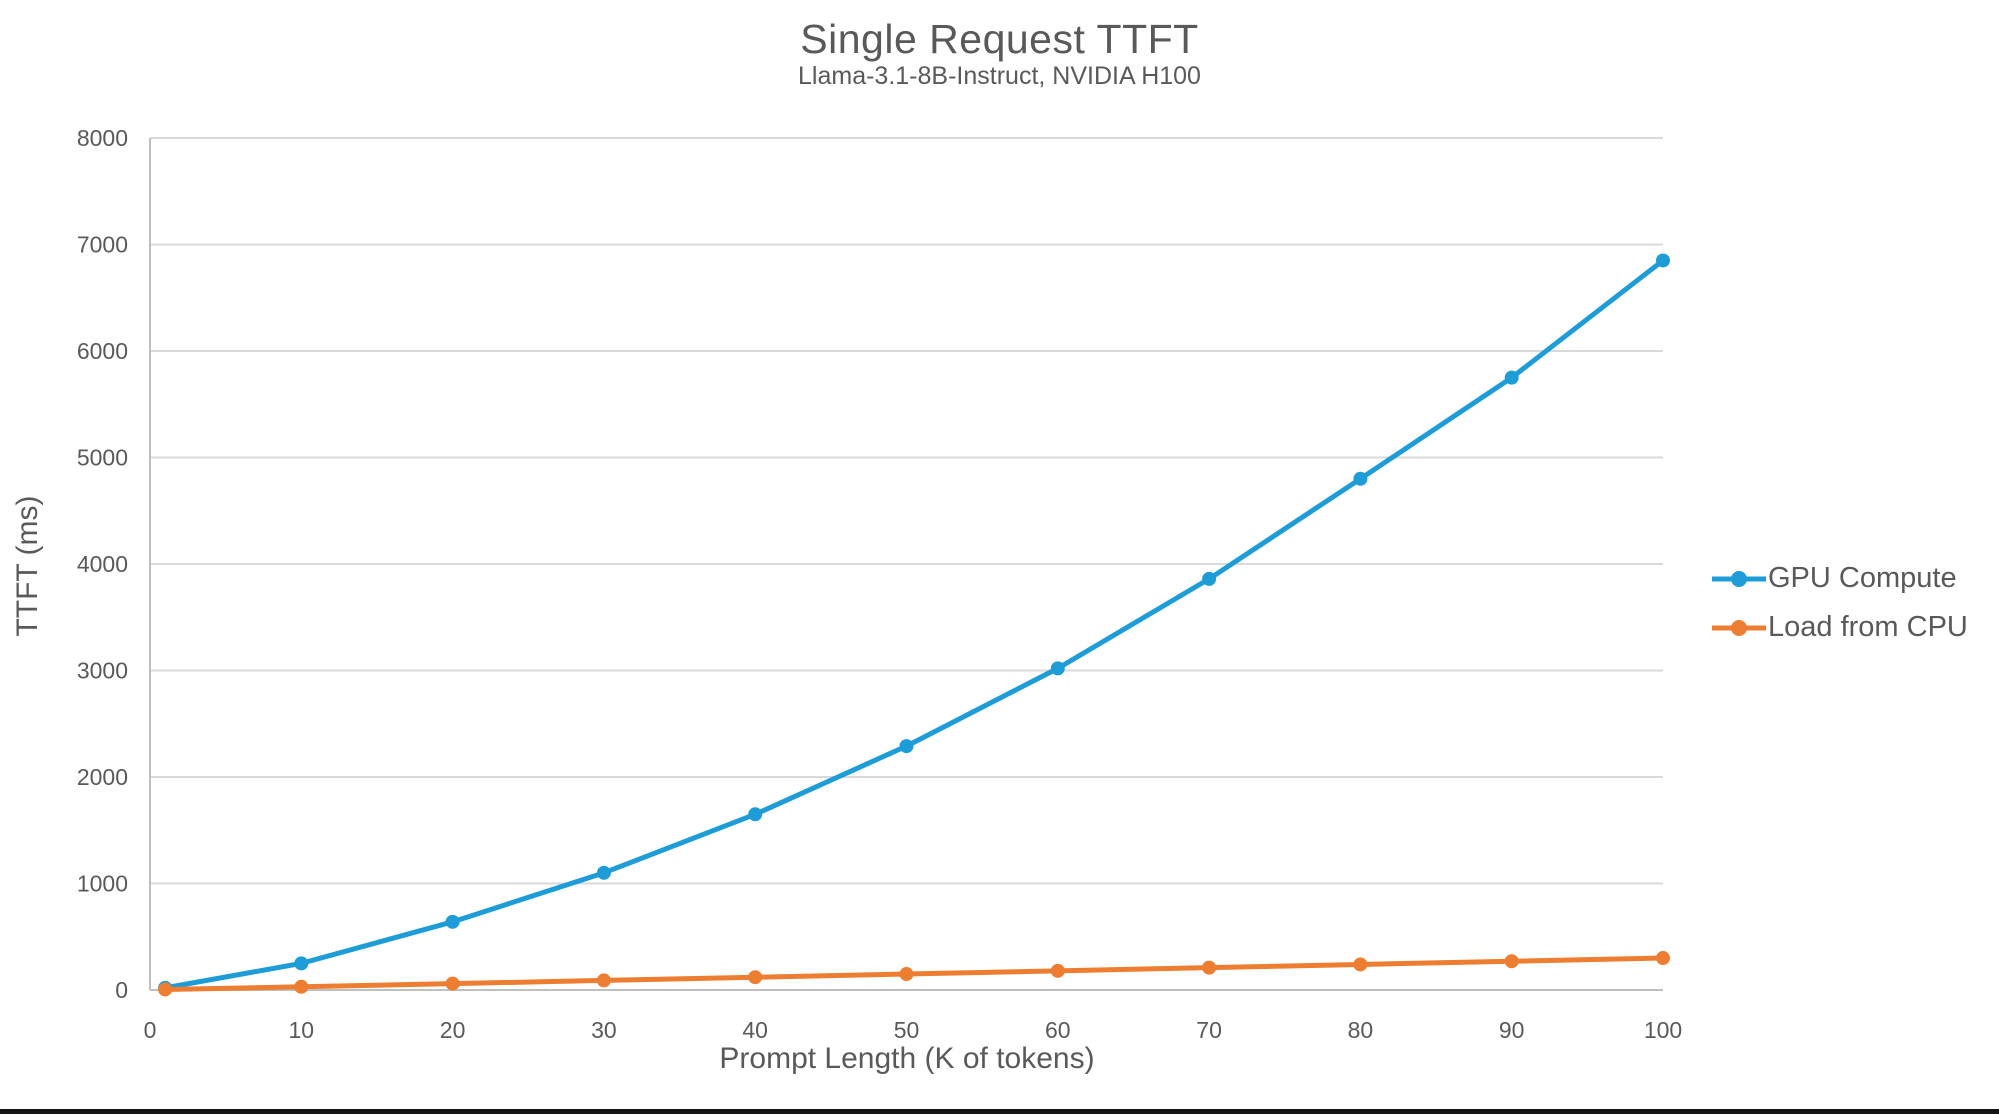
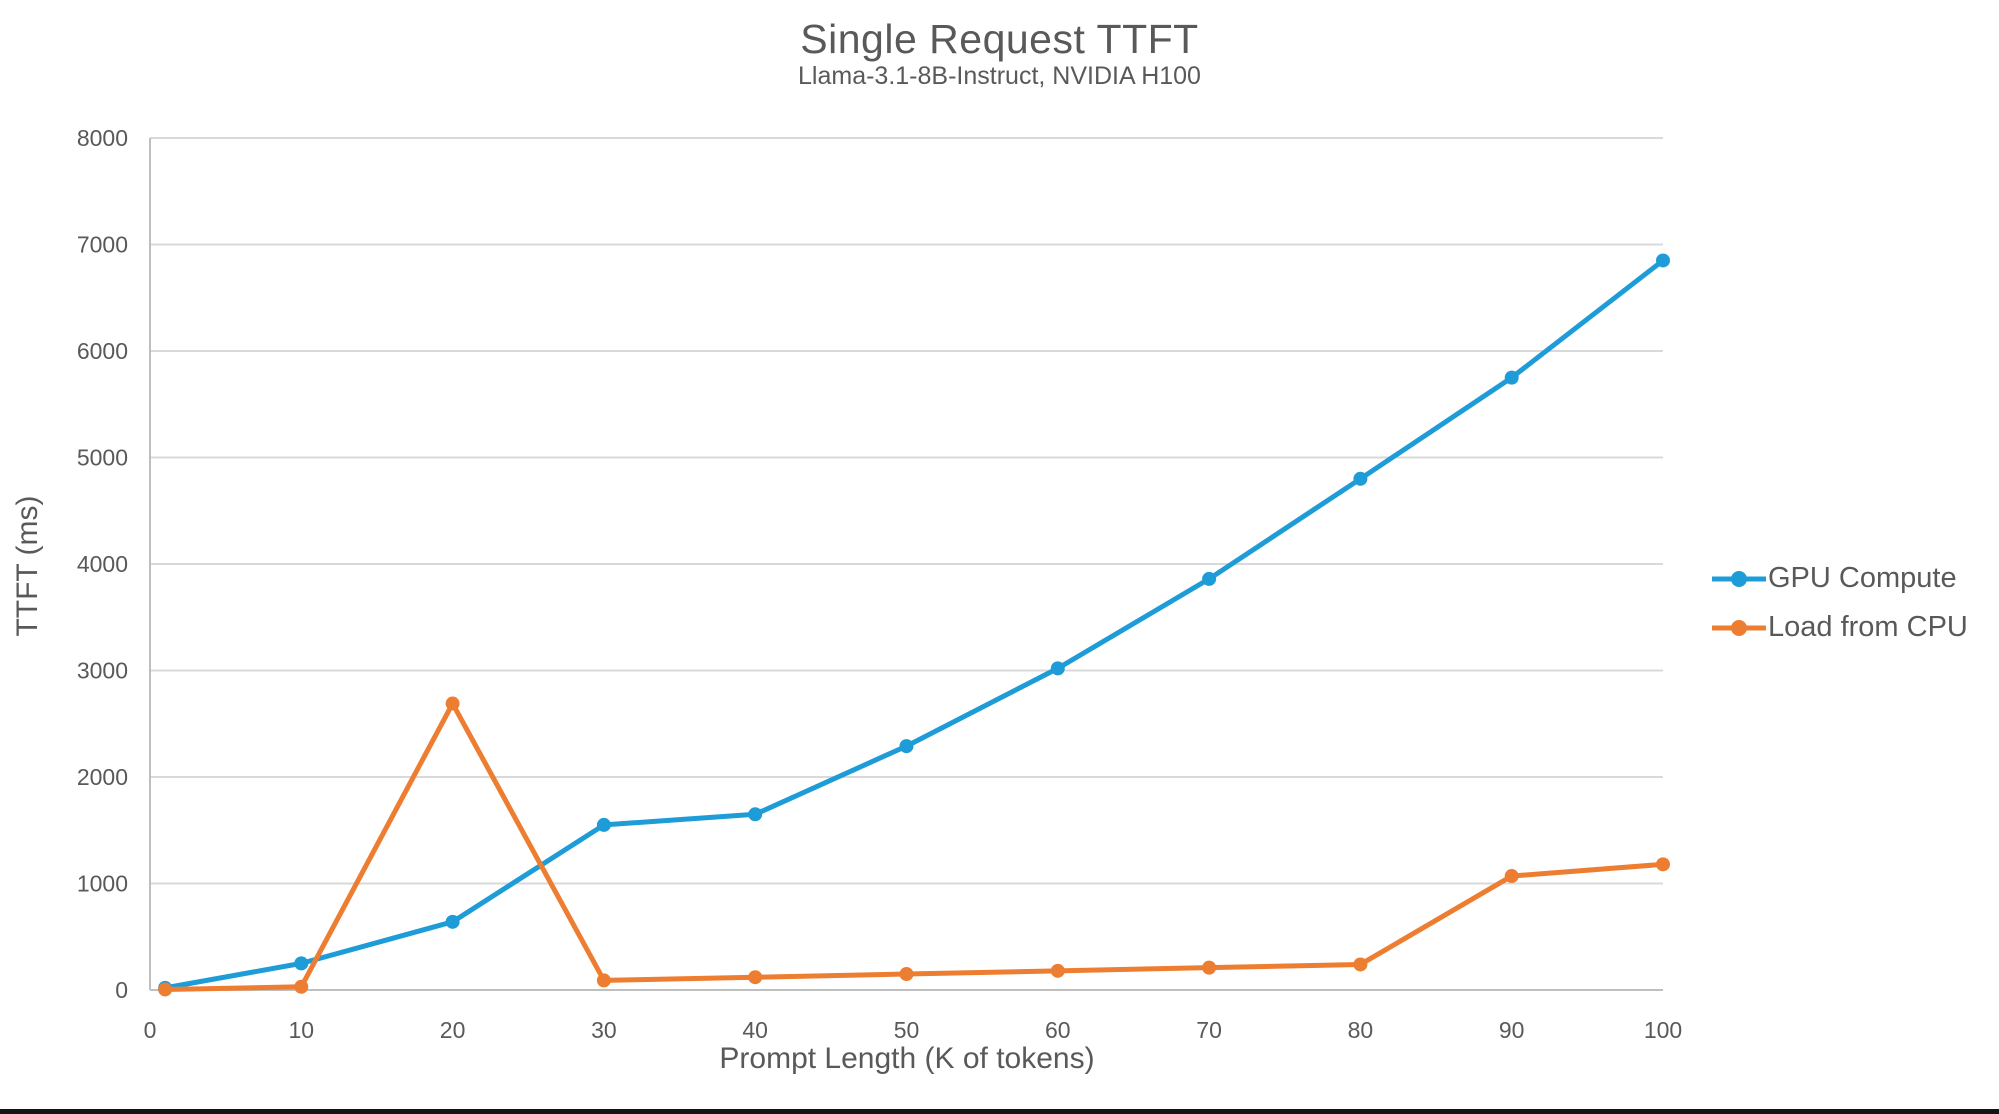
Load from CPU/20: 60 -> 2690
GPU Compute/30: 1100 -> 1550
Load from CPU/90: 270 -> 1070
Load from CPU/100: 300 -> 1180
